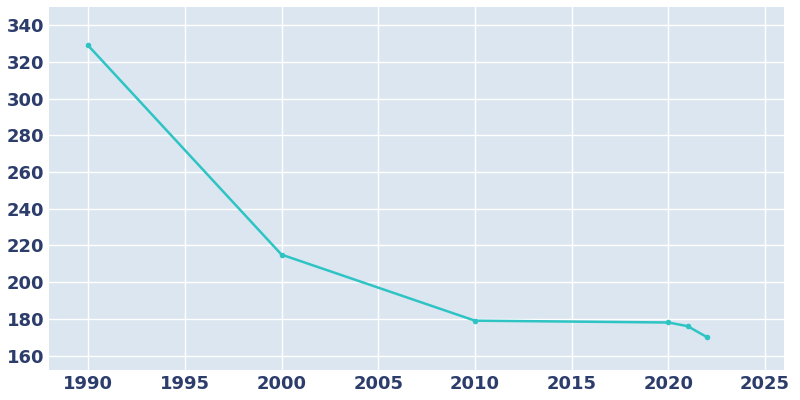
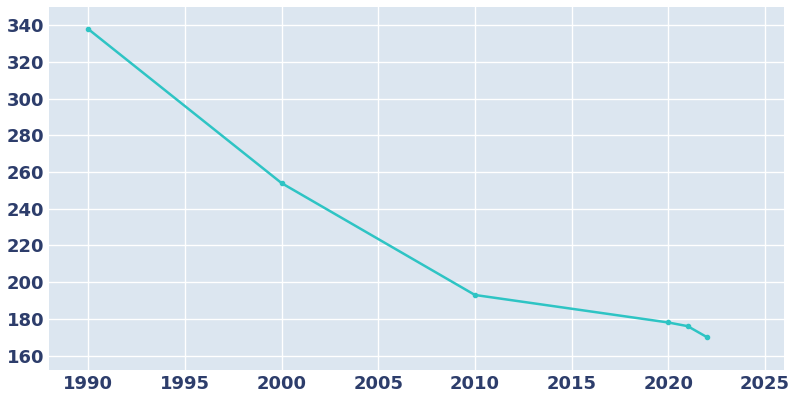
1990: 329 -> 338
2000: 215 -> 254
2010: 179 -> 193
